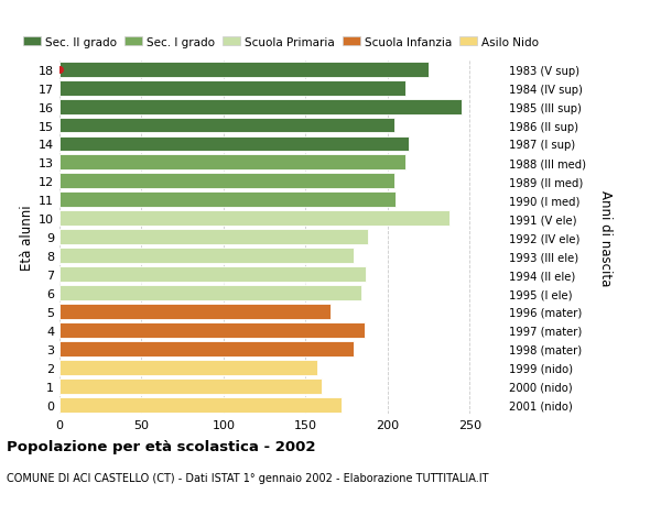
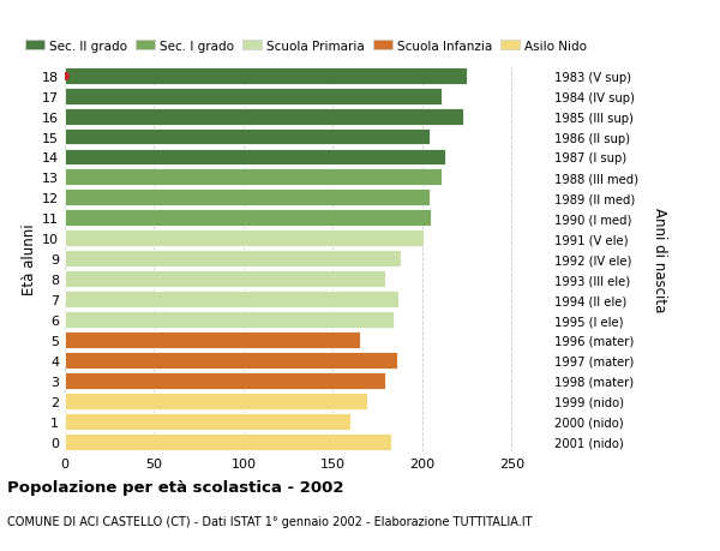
16: 245 -> 223
10: 238 -> 201
2: 157 -> 169
0: 172 -> 183
